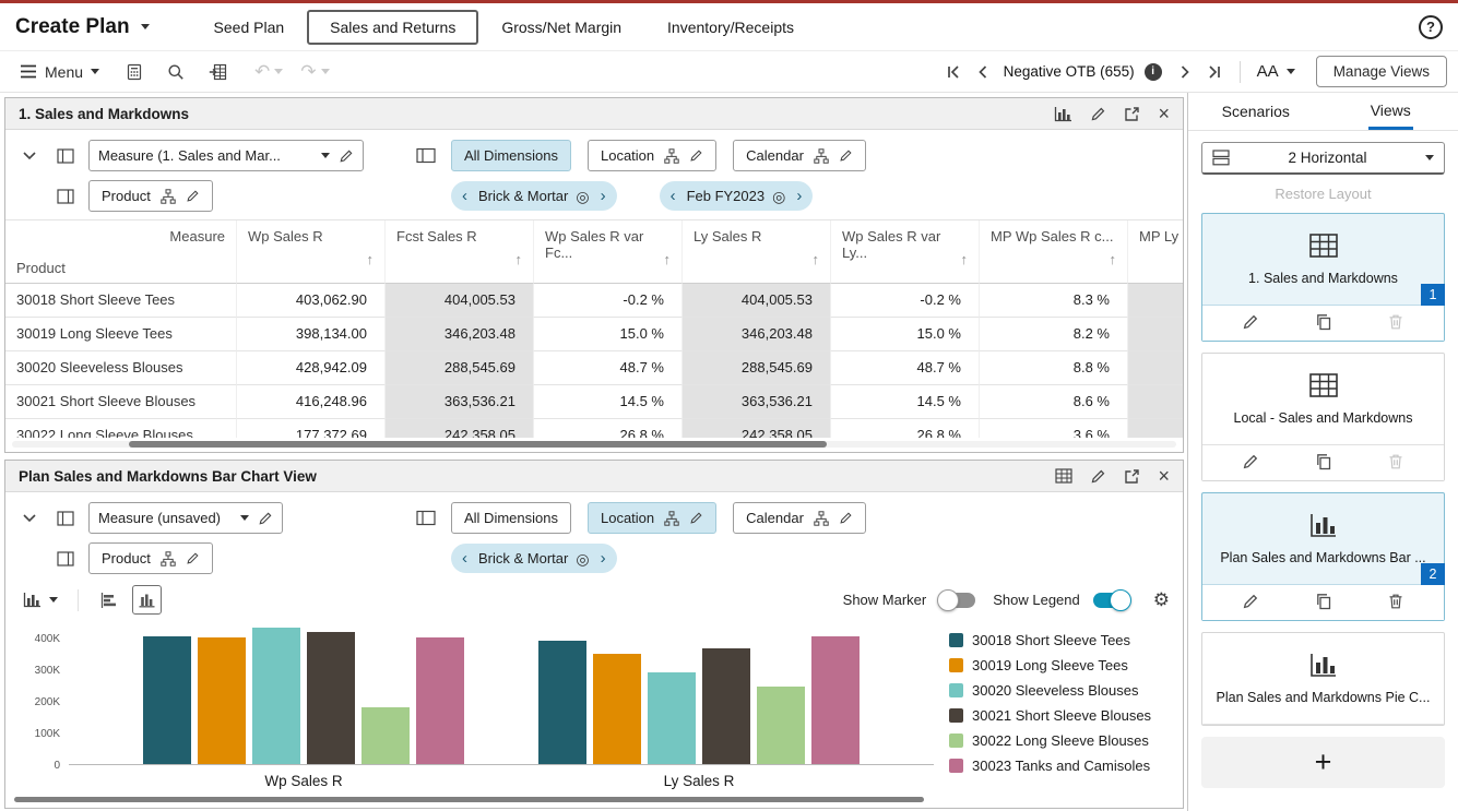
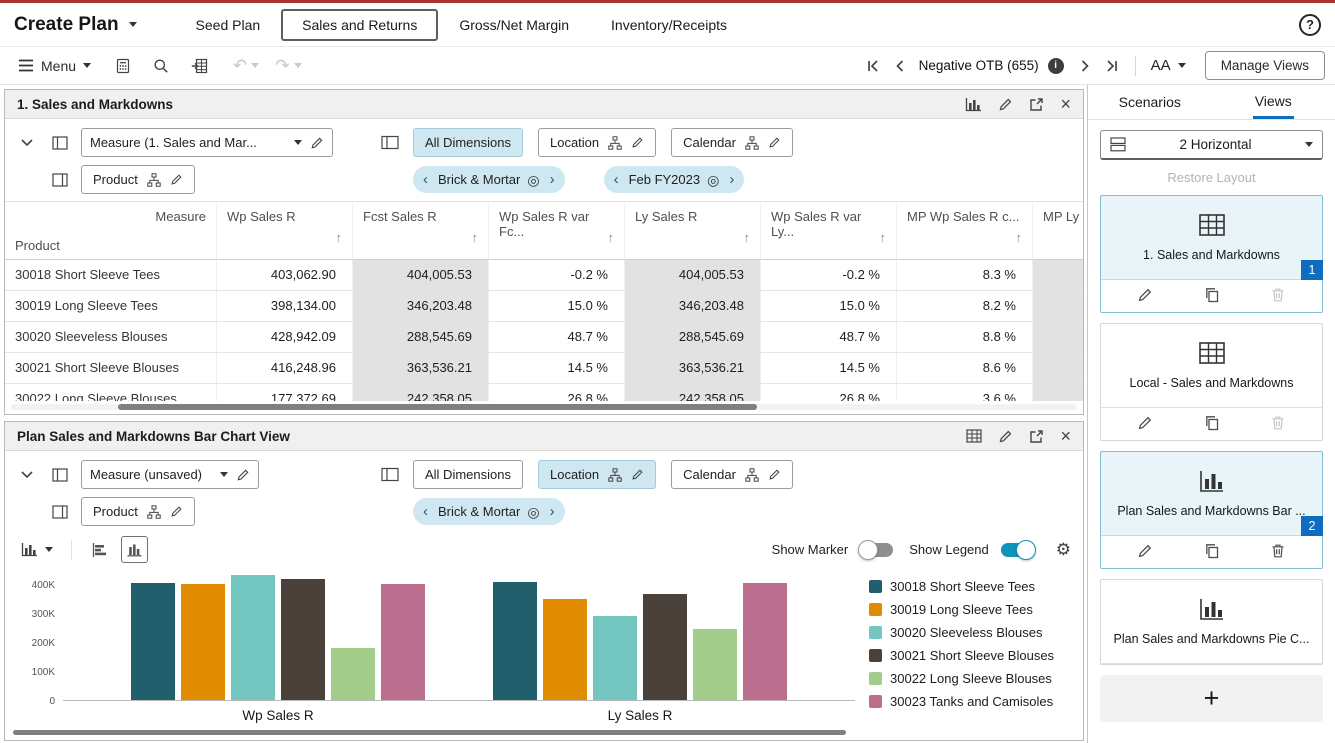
30018 Short Sleeve Tees/Ly Sales R: 390K -> 400K
